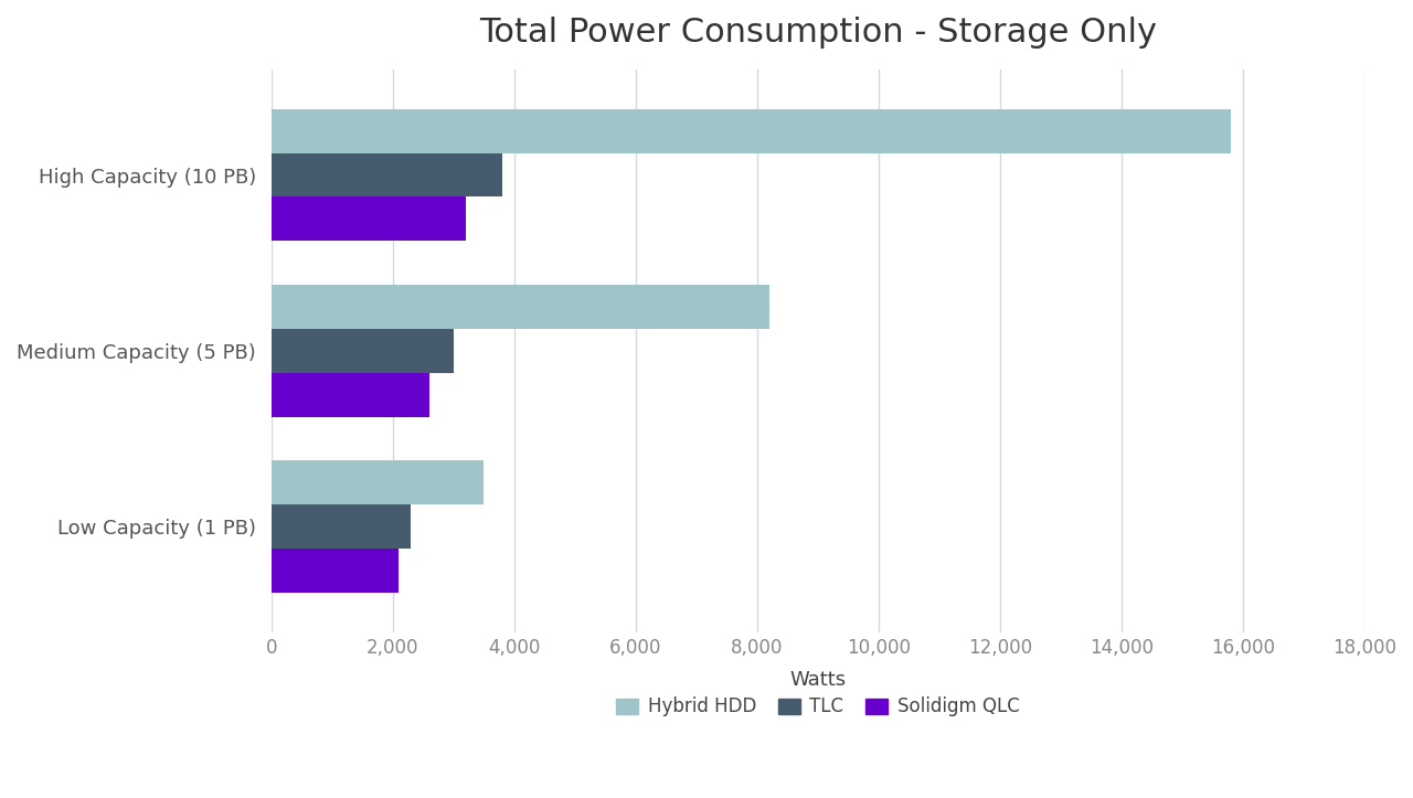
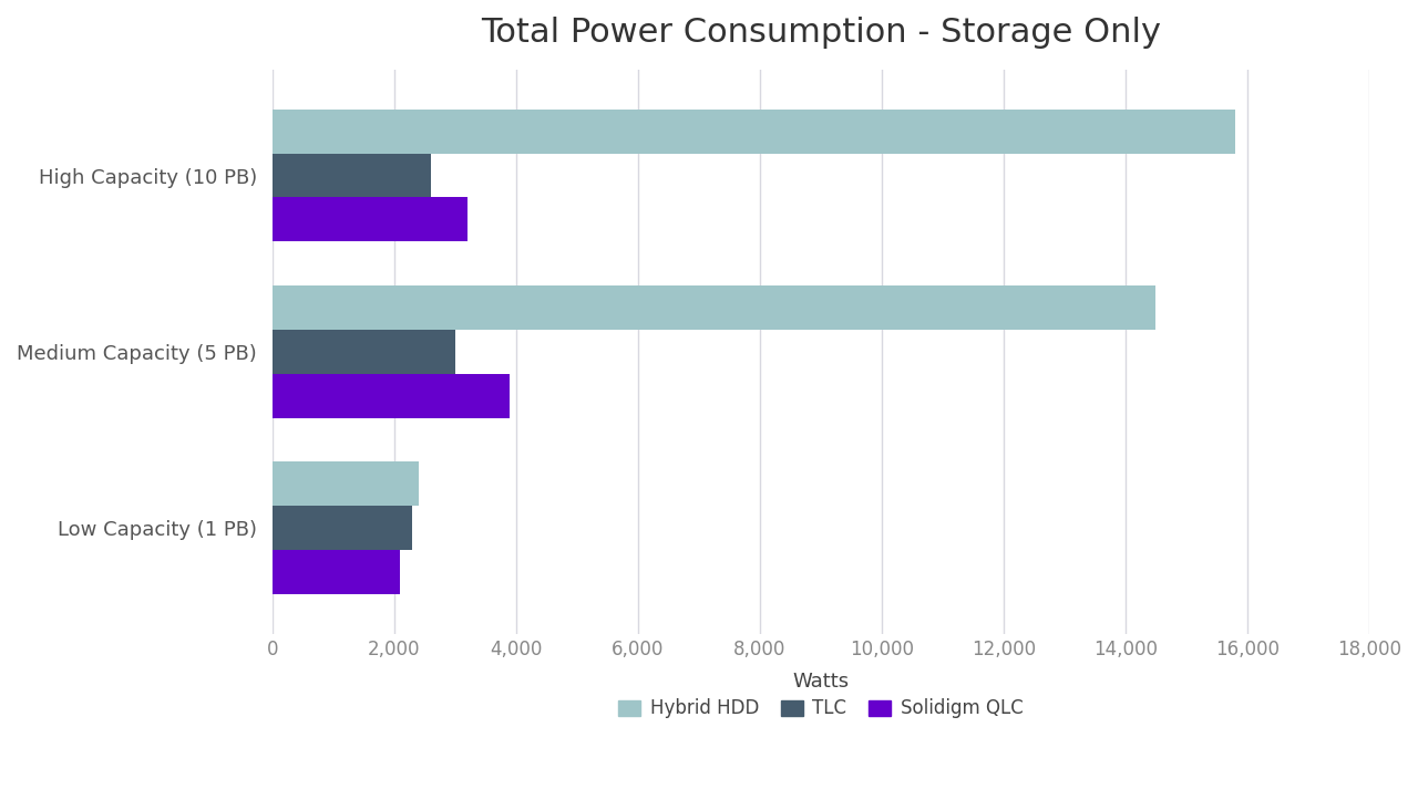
TLC/High Capacity (10 PB): 3,800 -> 2,600
Hybrid HDD/Medium Capacity (5 PB): 8,200 -> 14,500
Solidigm QLC/Medium Capacity (5 PB): 2,600 -> 3,900
Hybrid HDD/Low Capacity (1 PB): 3,500 -> 2,400
